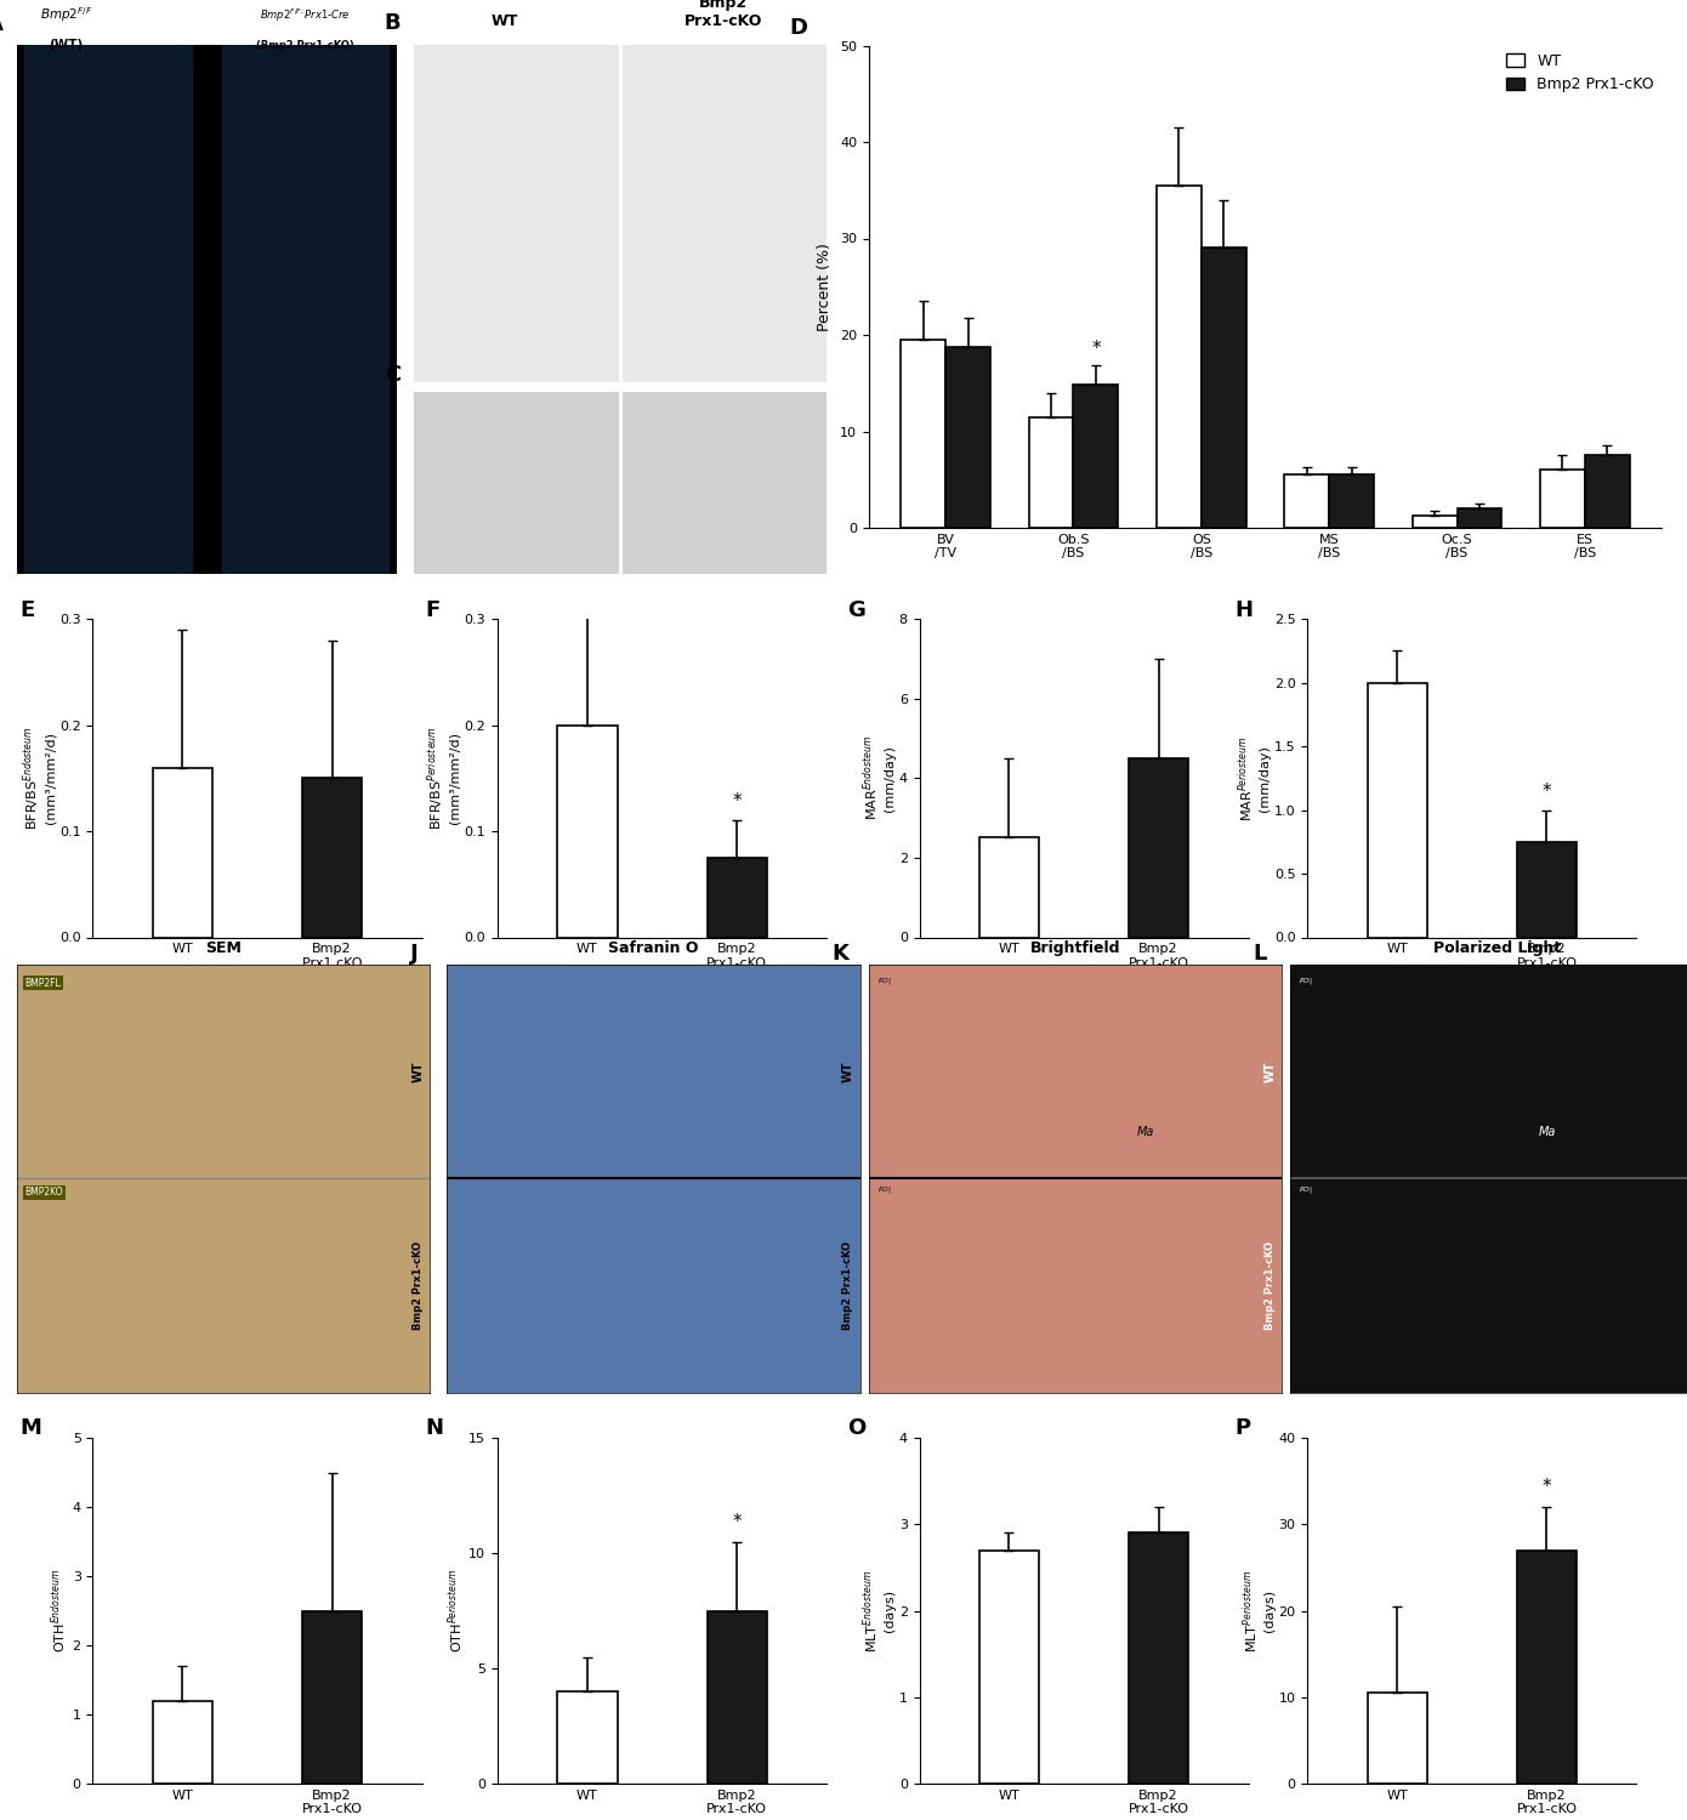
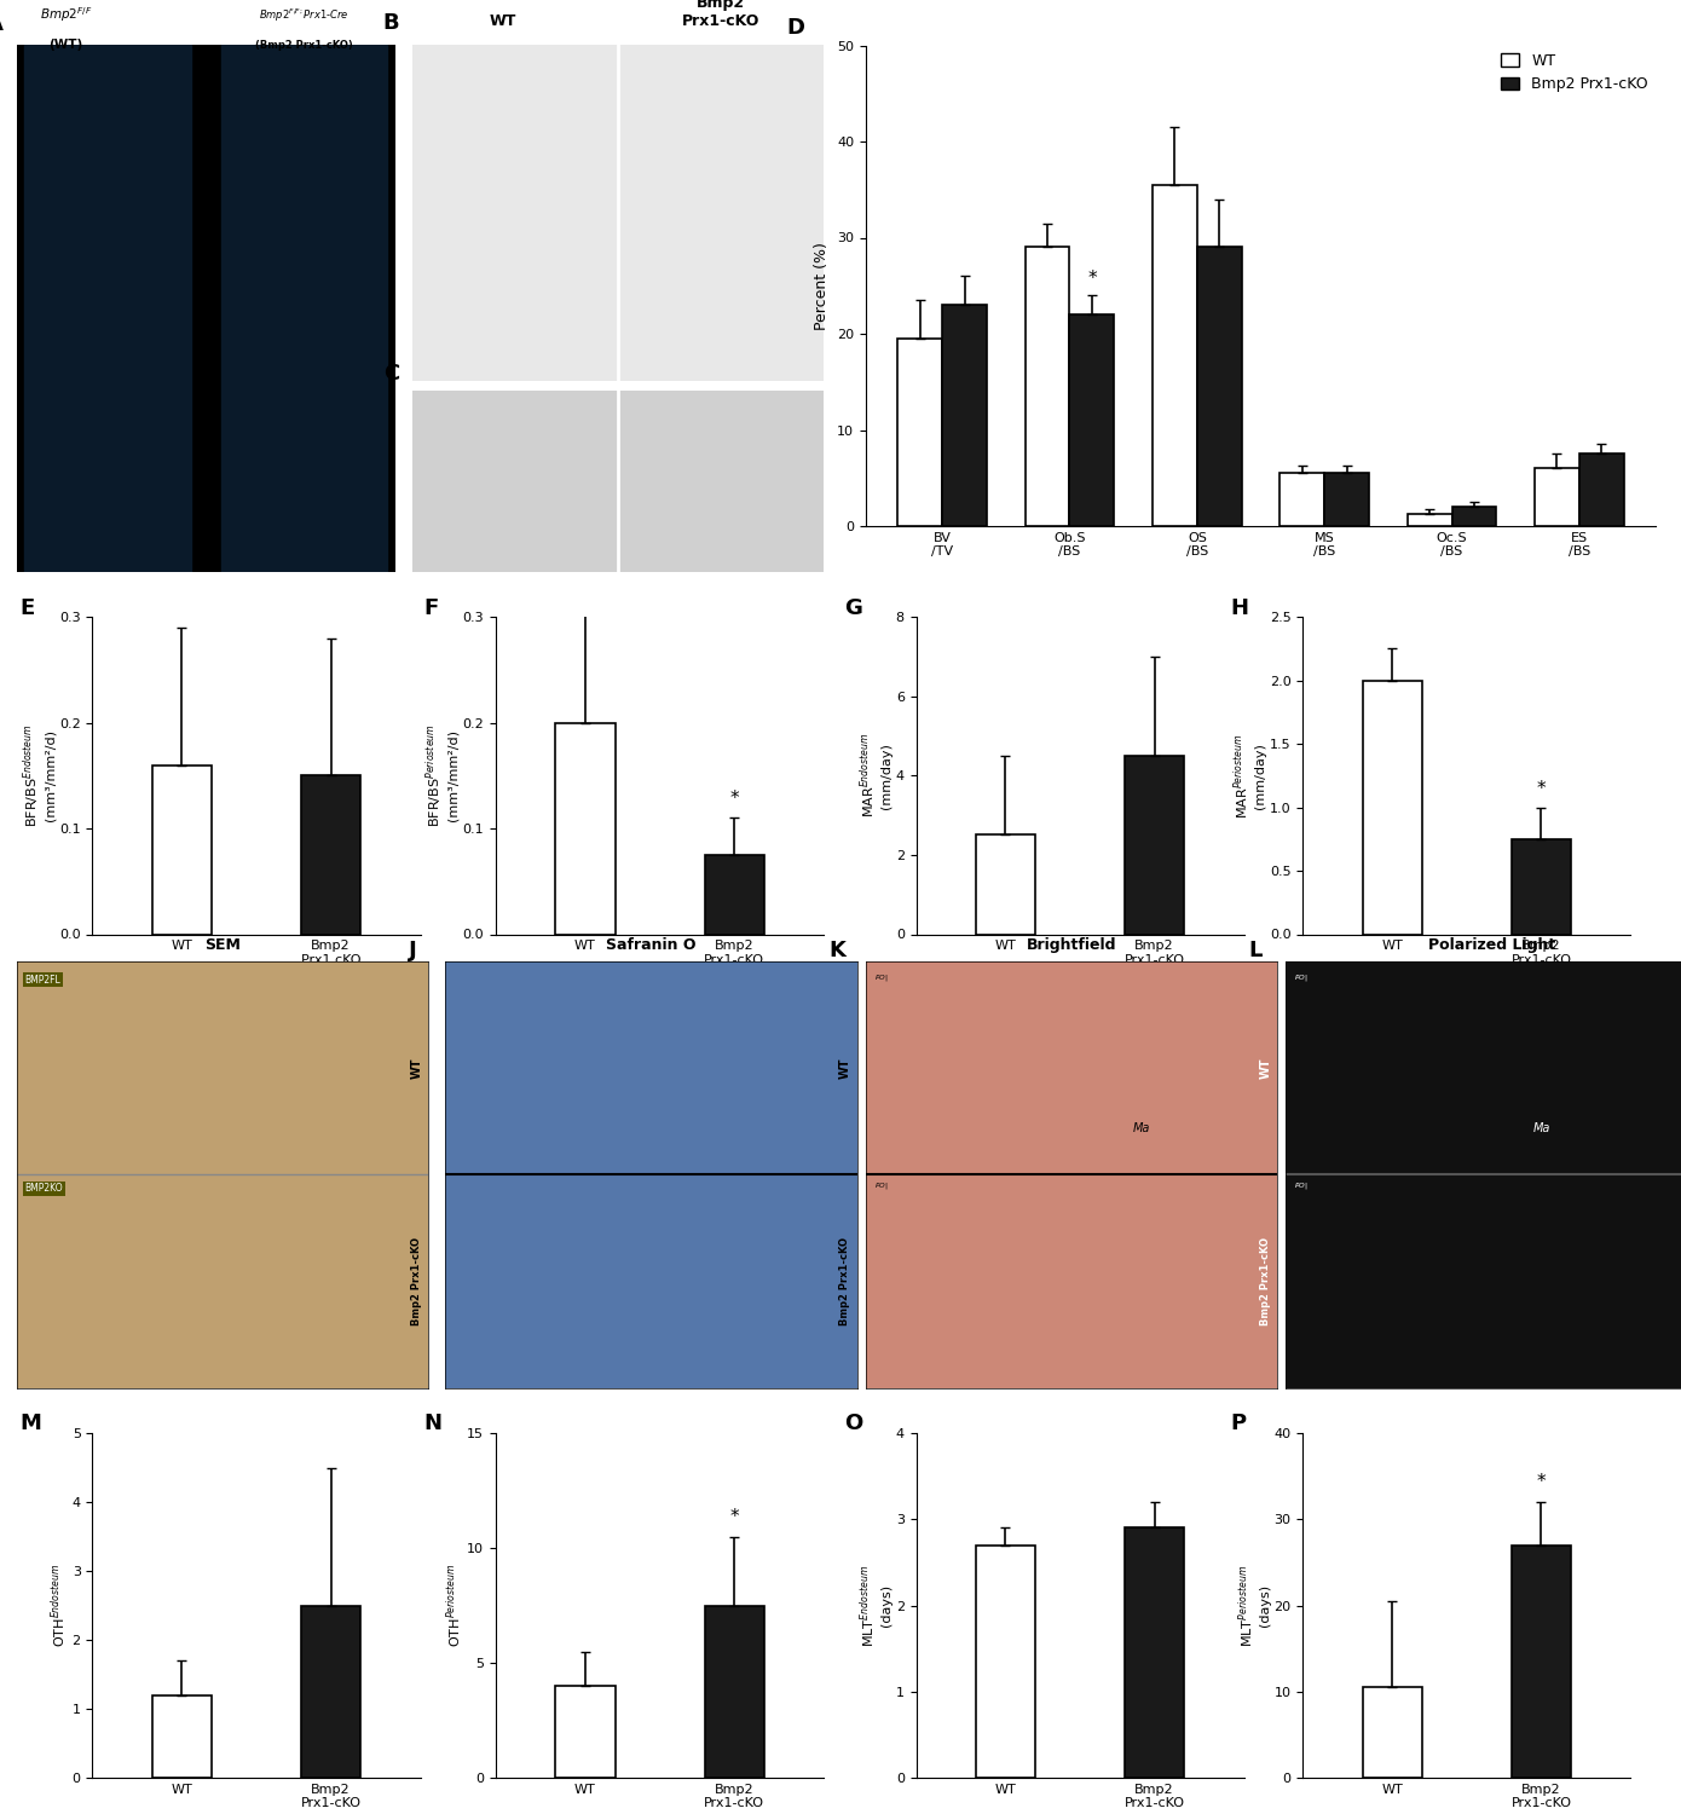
Bmp2 Prx1-cKO/BV /TV: 18.8 -> 23.0
WT/Ob.S /BS: 11.4 -> 29.0
Bmp2 Prx1-cKO/Ob.S /BS: 14.8 -> 22.0
